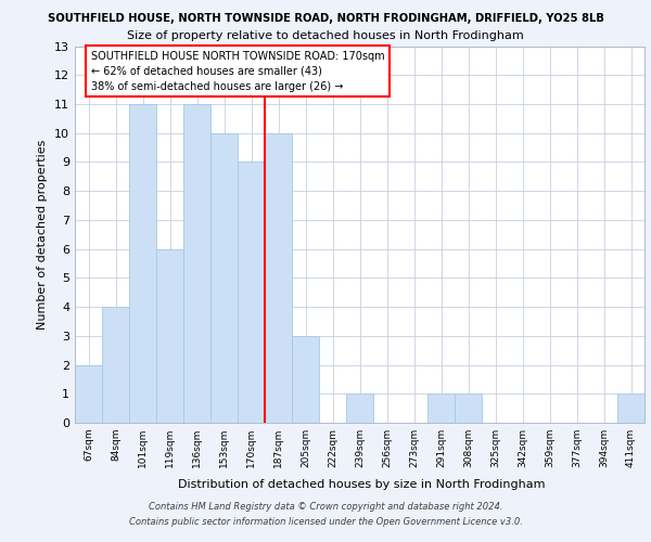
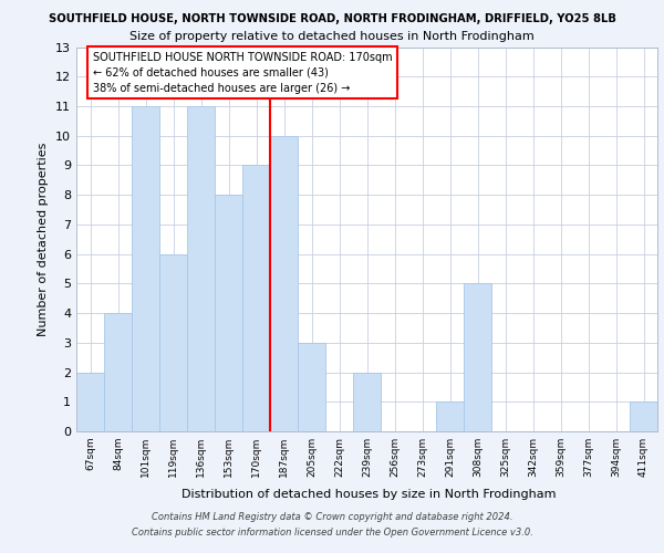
153sqm: 10 -> 8
239sqm: 1 -> 2
308sqm: 1 -> 5
